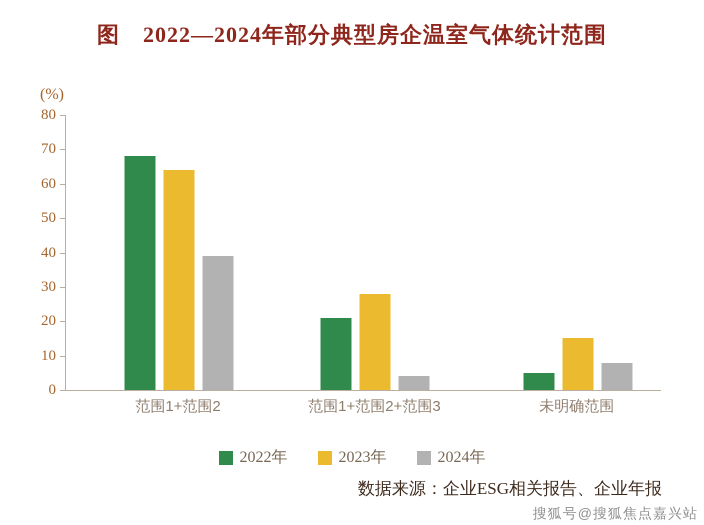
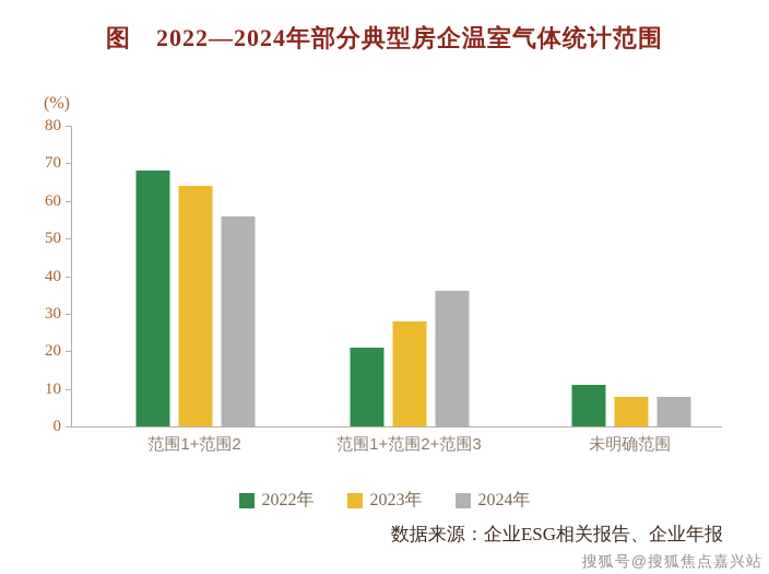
2024年/范围1+范围2: 39 -> 56
2024年/范围1+范围2+范围3: 4 -> 36
2022年/未明确范围: 5 -> 11
2023年/未明确范围: 15 -> 8
